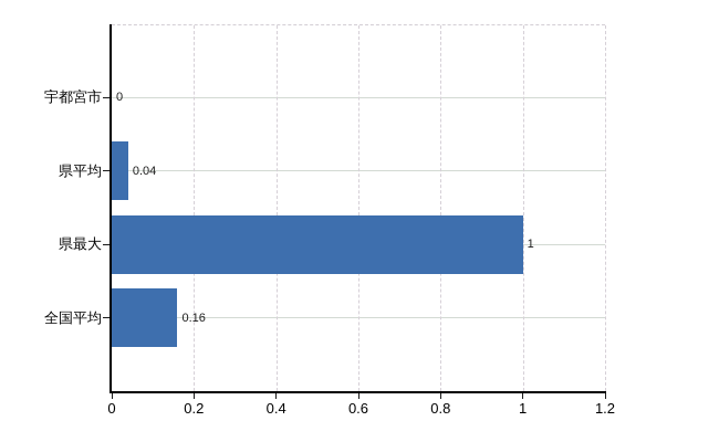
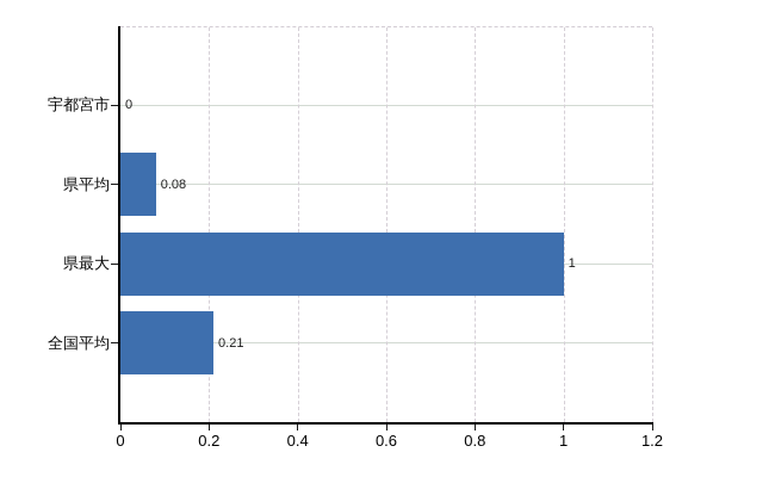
県平均: 0.04 -> 0.08
全国平均: 0.16 -> 0.21
